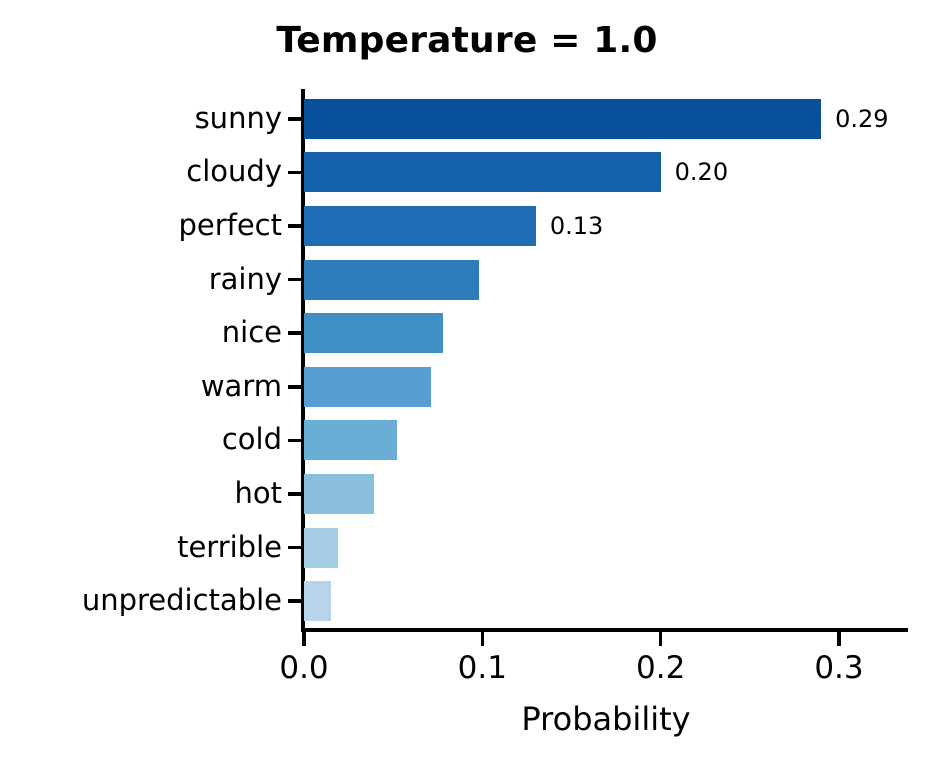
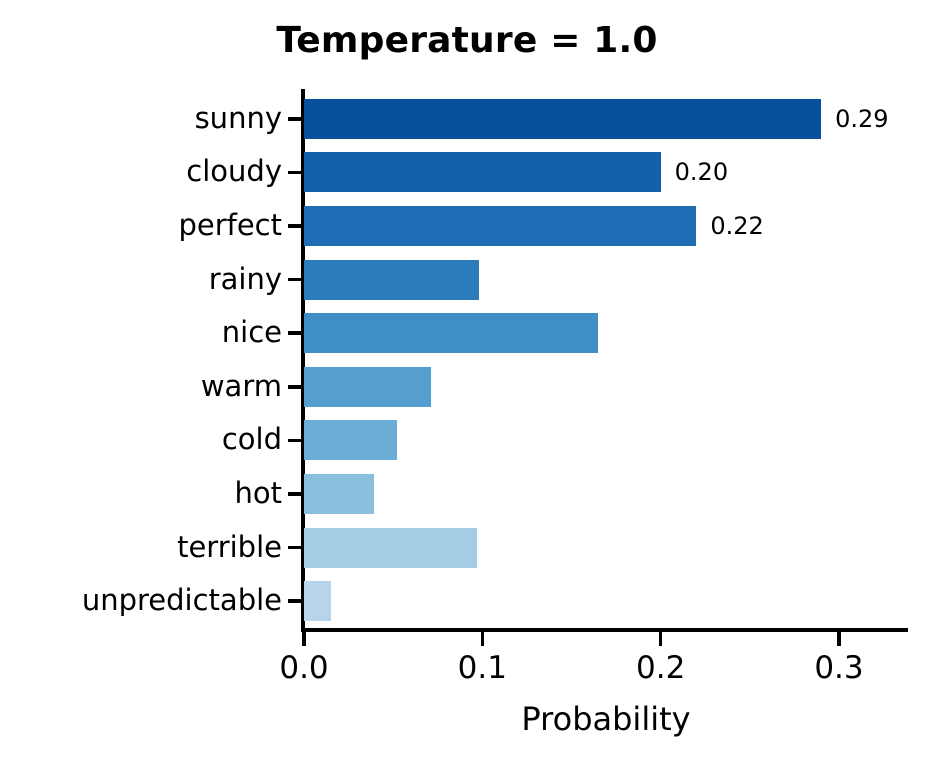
perfect: 0.13 -> 0.22
nice: 0.078 -> 0.165
terrible: 0.019 -> 0.097
